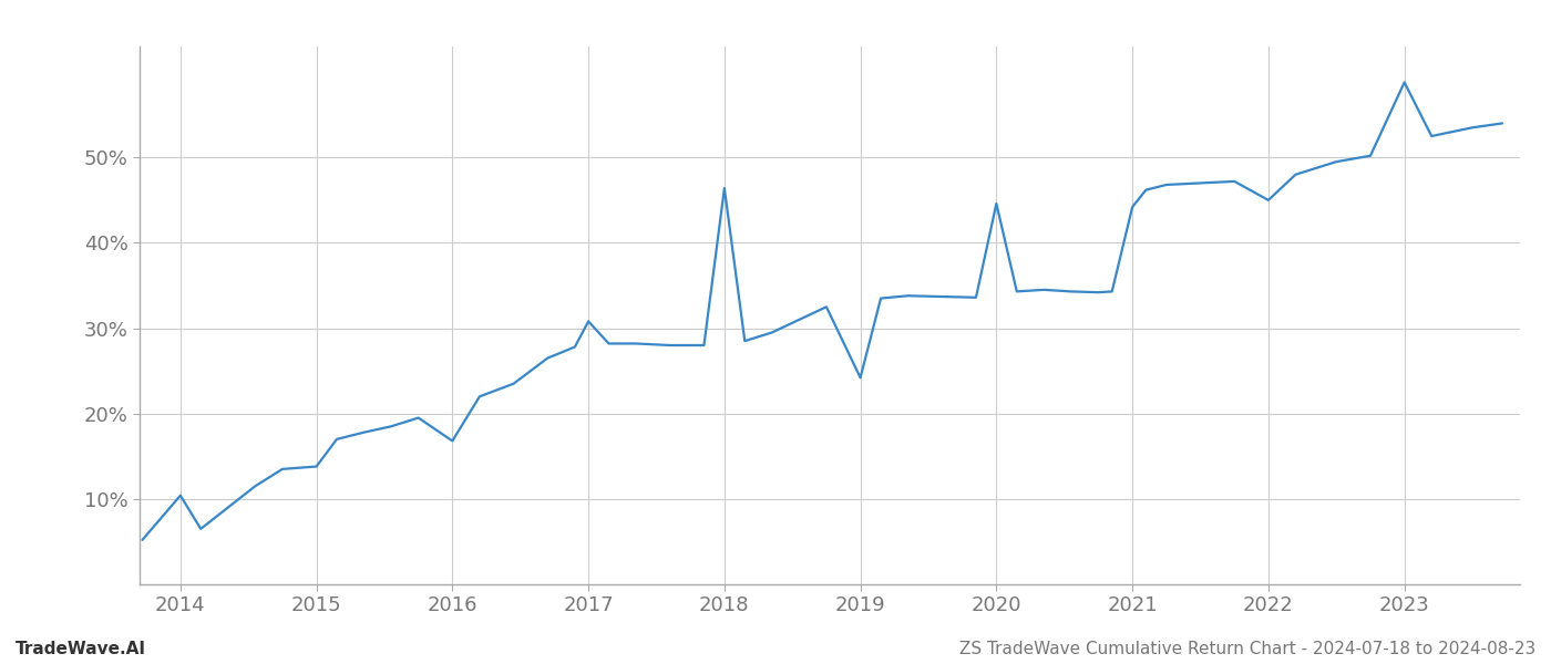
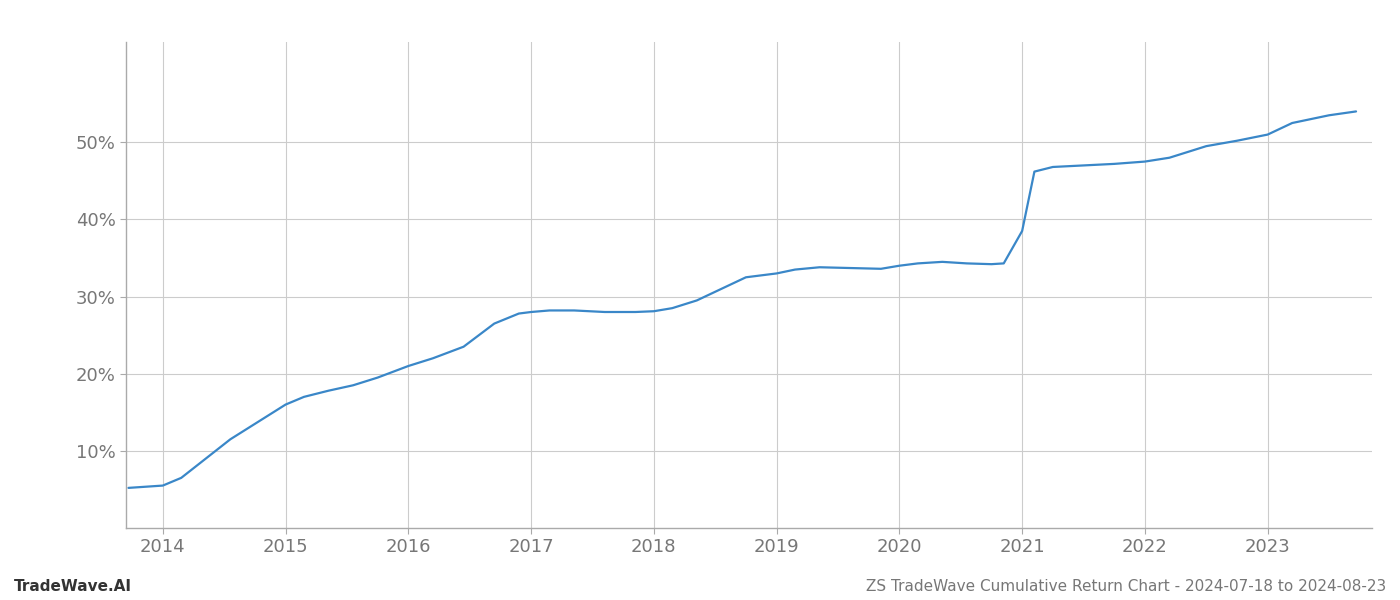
2014: 10.4% -> 5.5%
2015: 13.8% -> 16.0%
2016: 16.8% -> 21.0%
2017: 30.8% -> 28.0%
2018: 46.4% -> 28.1%
2019: 24.2% -> 33.0%
2020: 44.6% -> 34.0%
2021: 44.2% -> 38.5%
2022: 45.0% -> 47.5%
2023: 58.8% -> 51.0%
